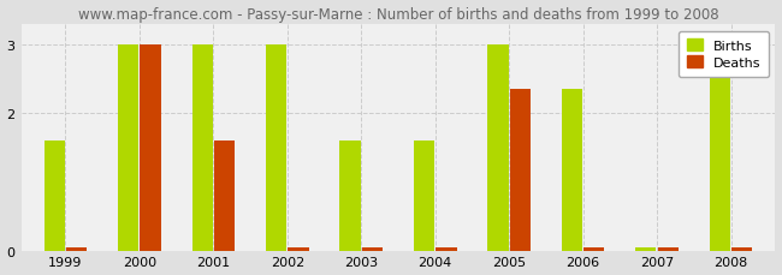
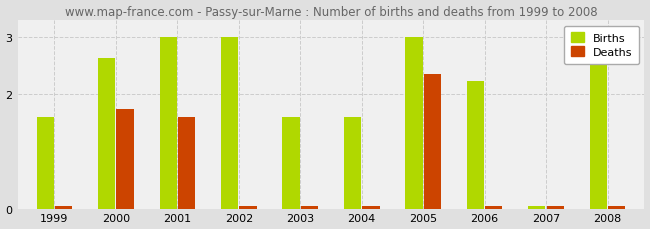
Births/2000: 3.00 -> 2.64
Deaths/2000: 3.00 -> 1.74
Births/2006: 2.35 -> 2.24
